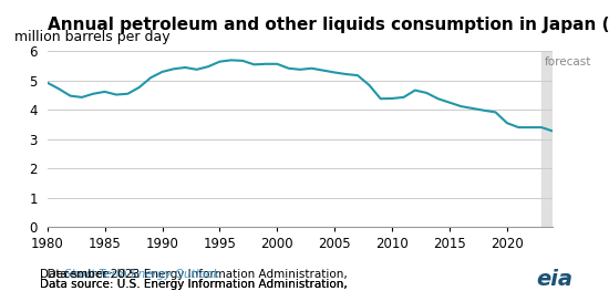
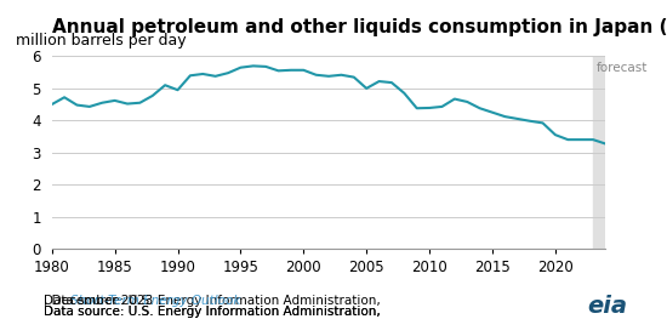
1980: 4.93 -> 4.50
1990: 5.30 -> 4.95
2005: 5.28 -> 5.00
